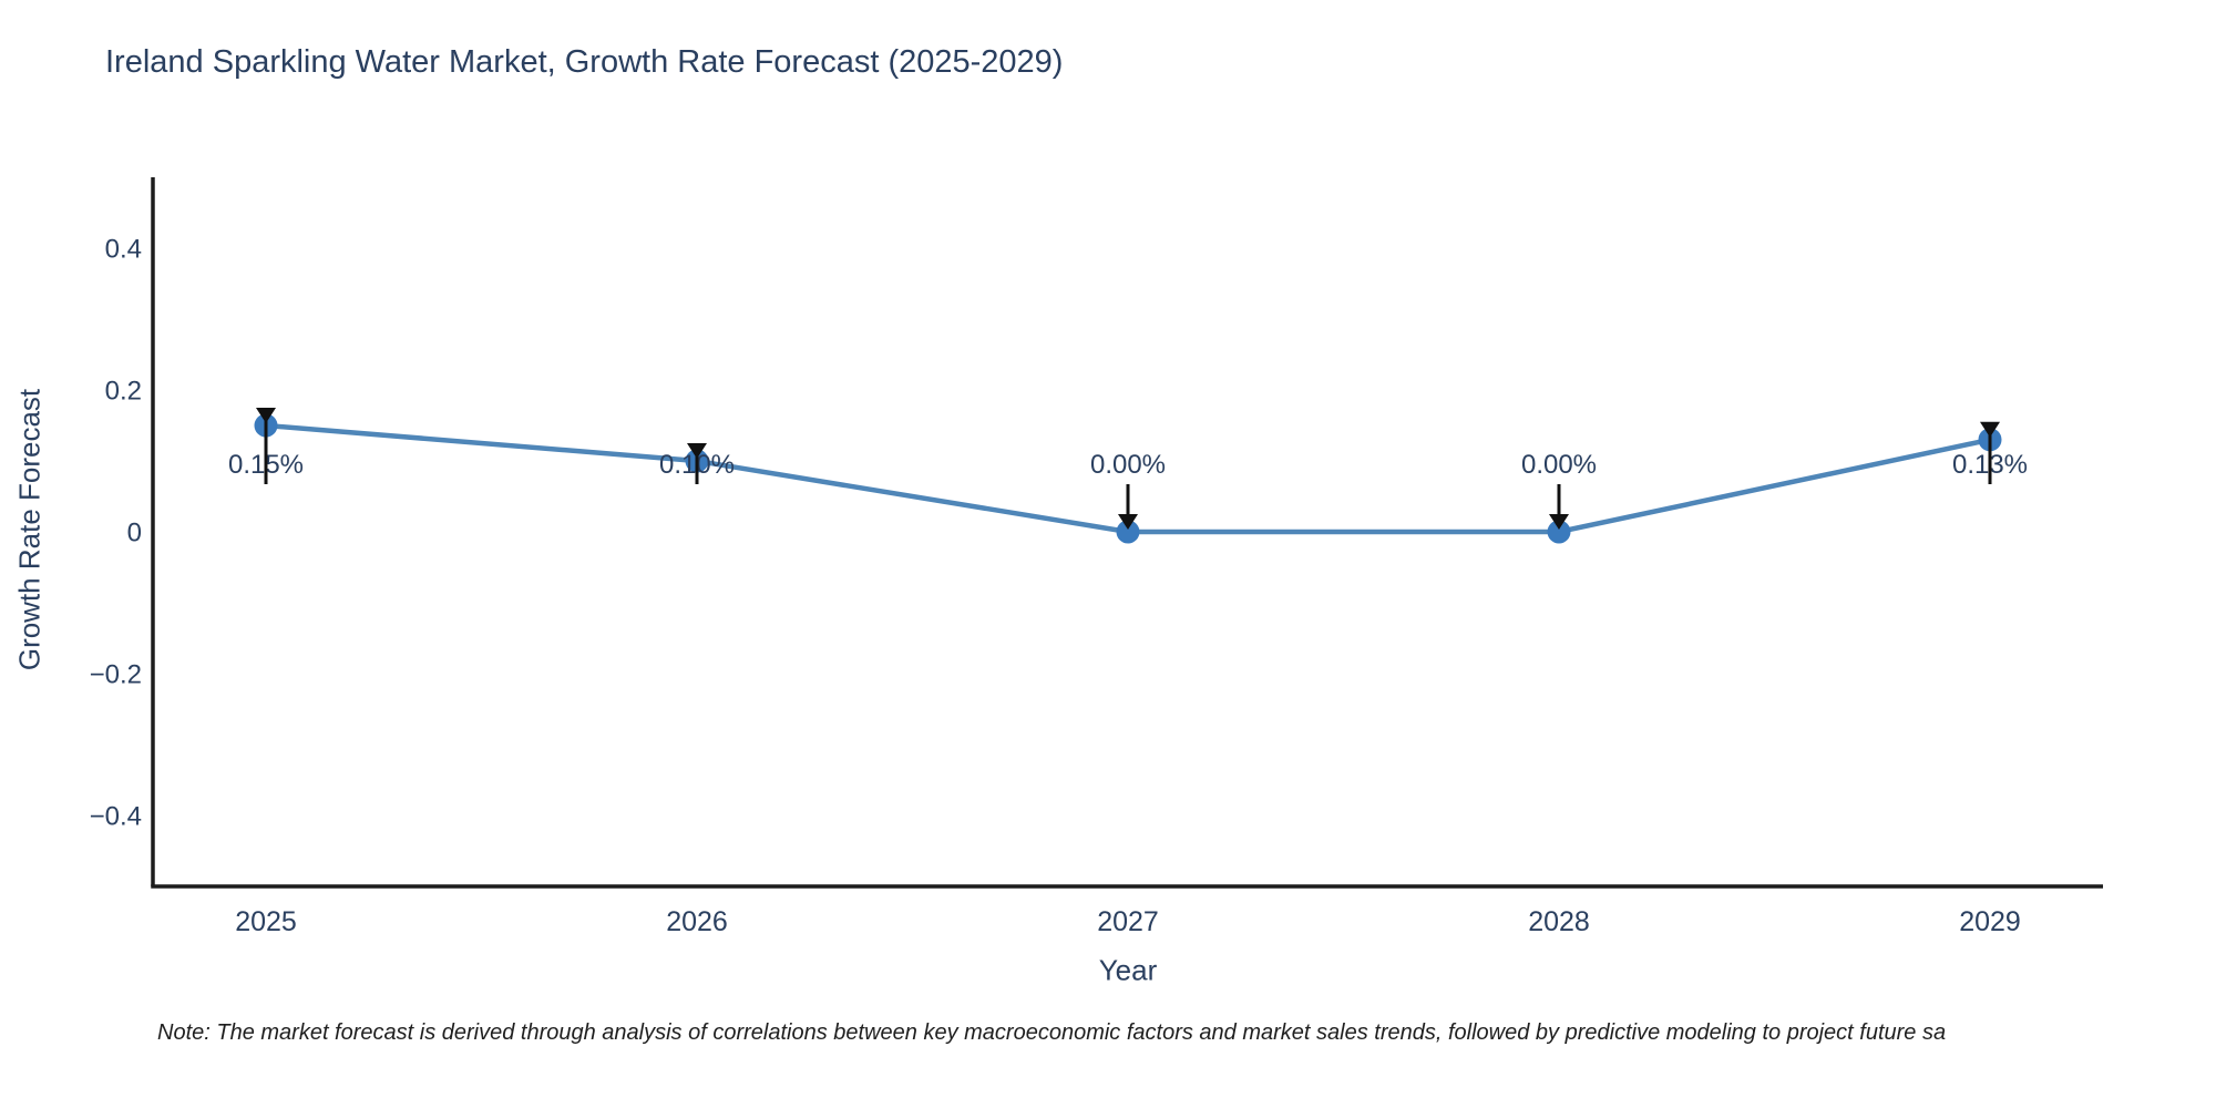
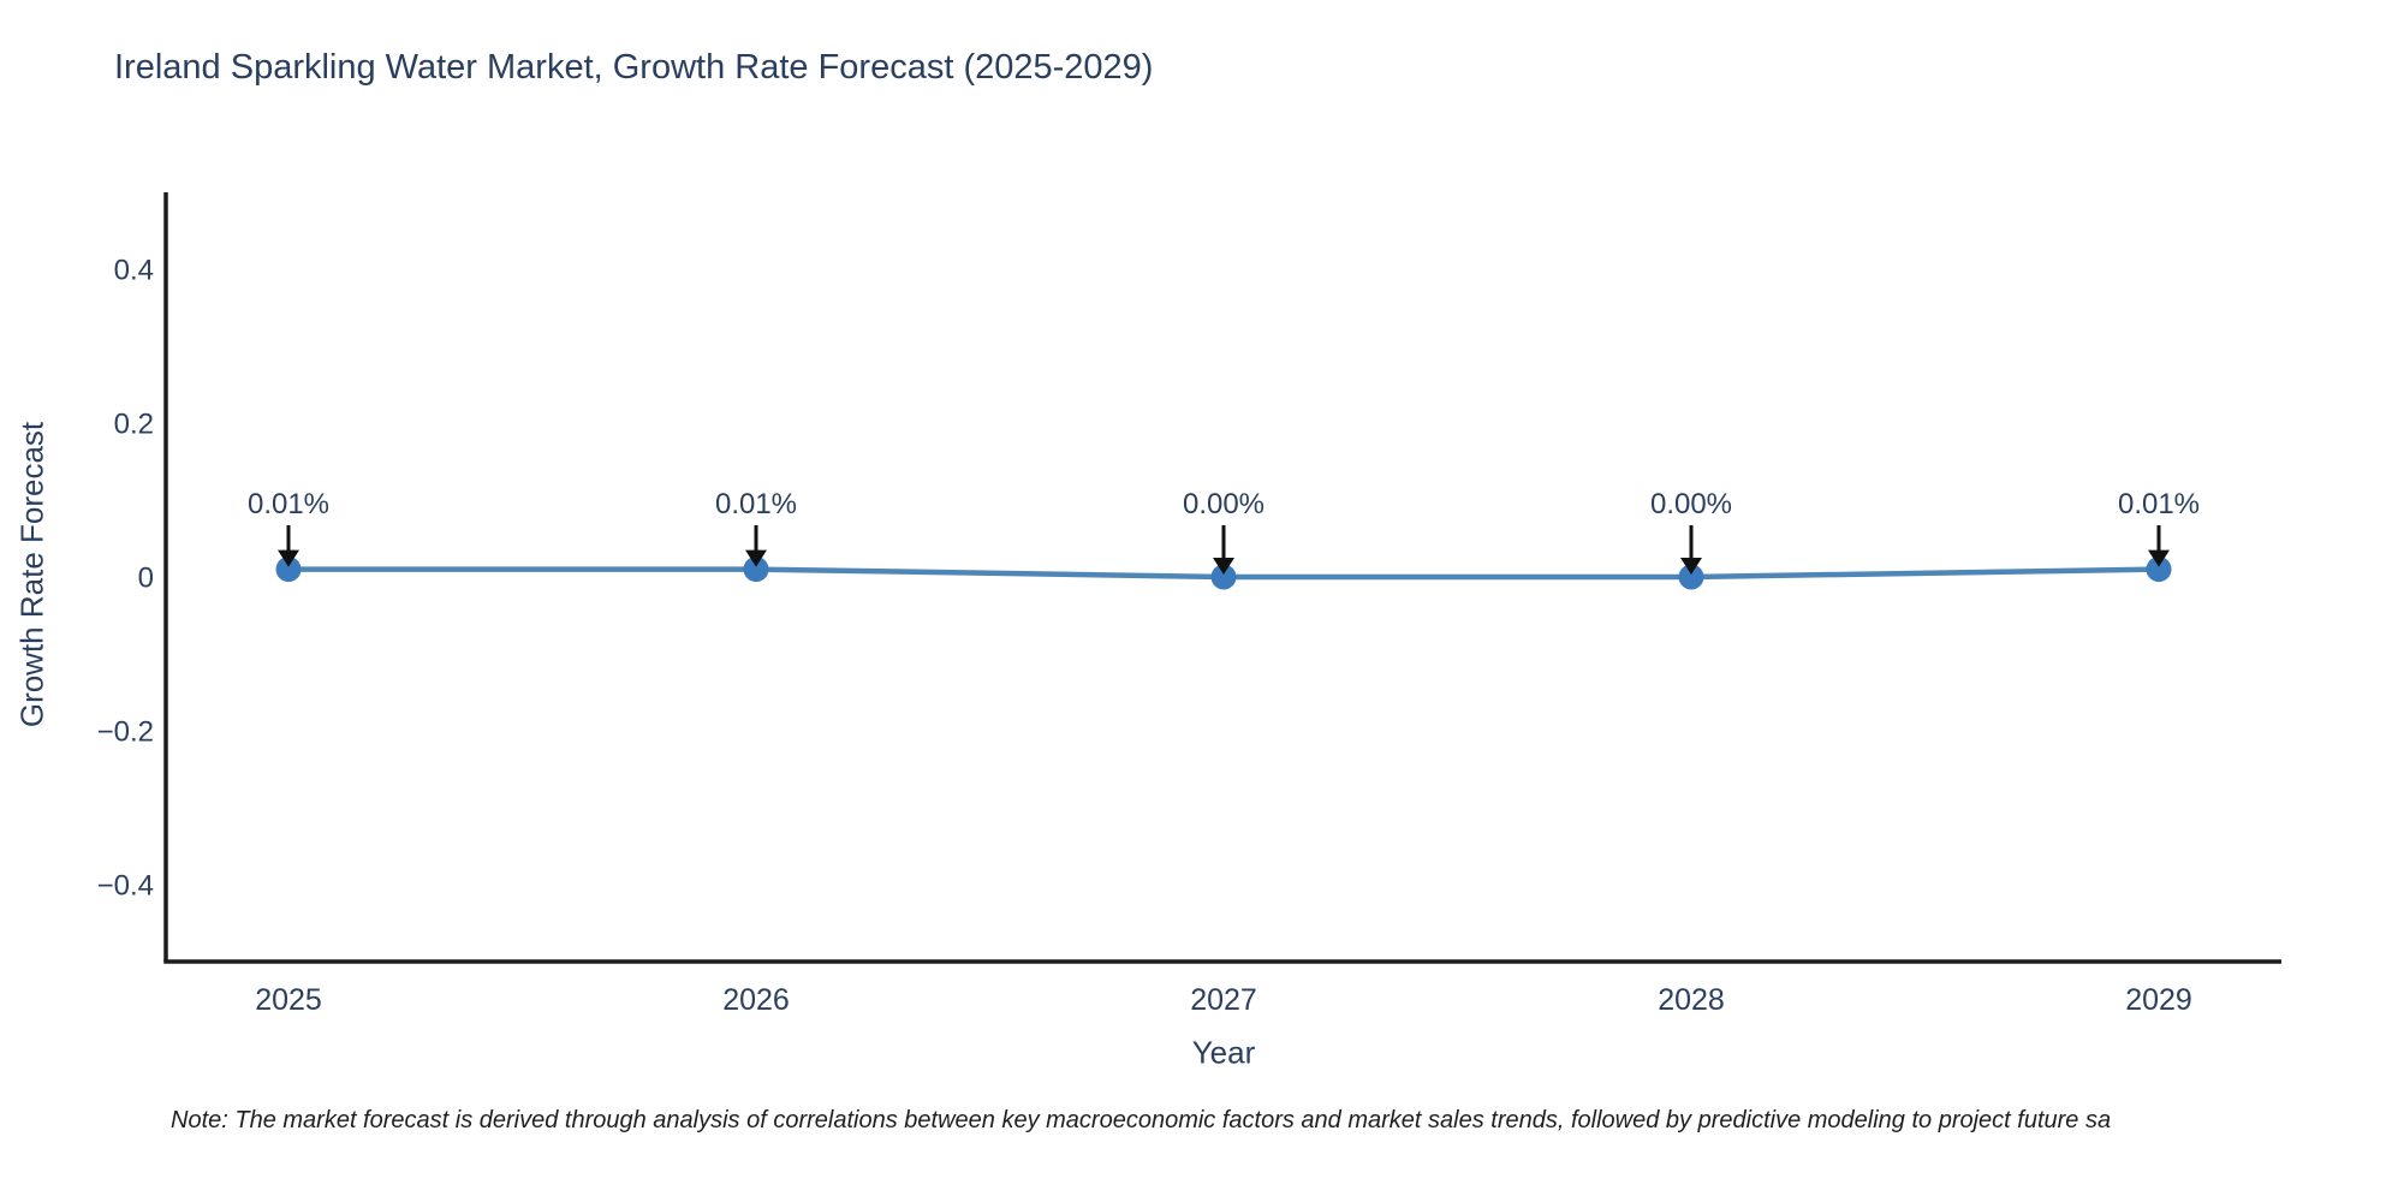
2025: 0.15% -> 0.01%
2026: 0.10% -> 0.01%
2029: 0.13% -> 0.01%
